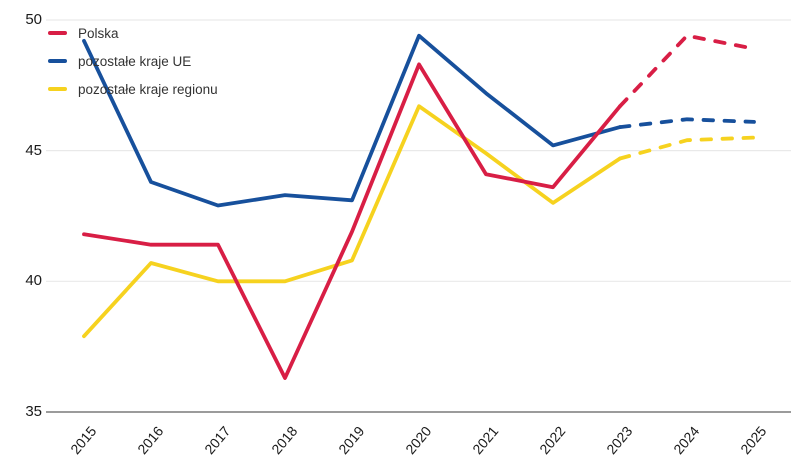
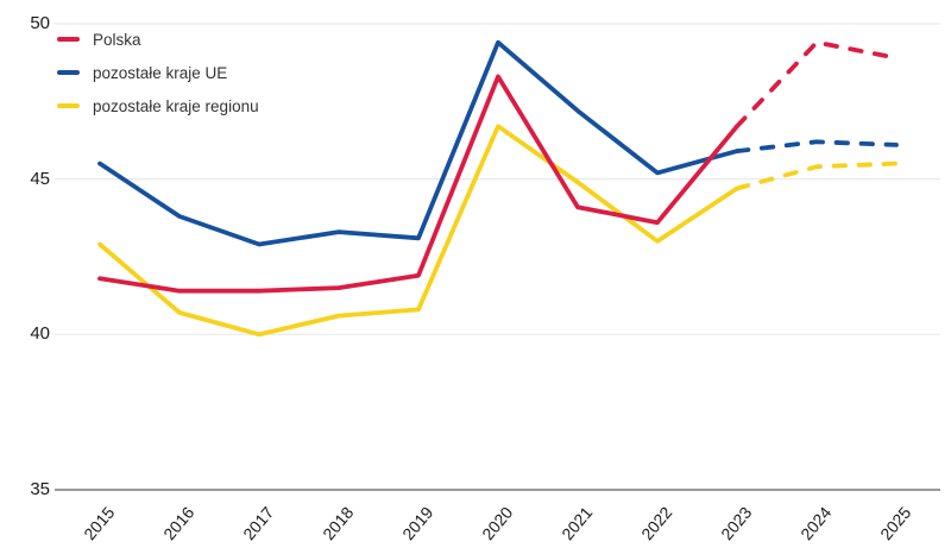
pozostałe kraje UE/2015: 49.2 -> 45.5
pozostałe kraje regionu/2015: 37.9 -> 42.9
Polska/2018: 36.3 -> 41.5
pozostałe kraje regionu/2018: 40.0 -> 40.6
